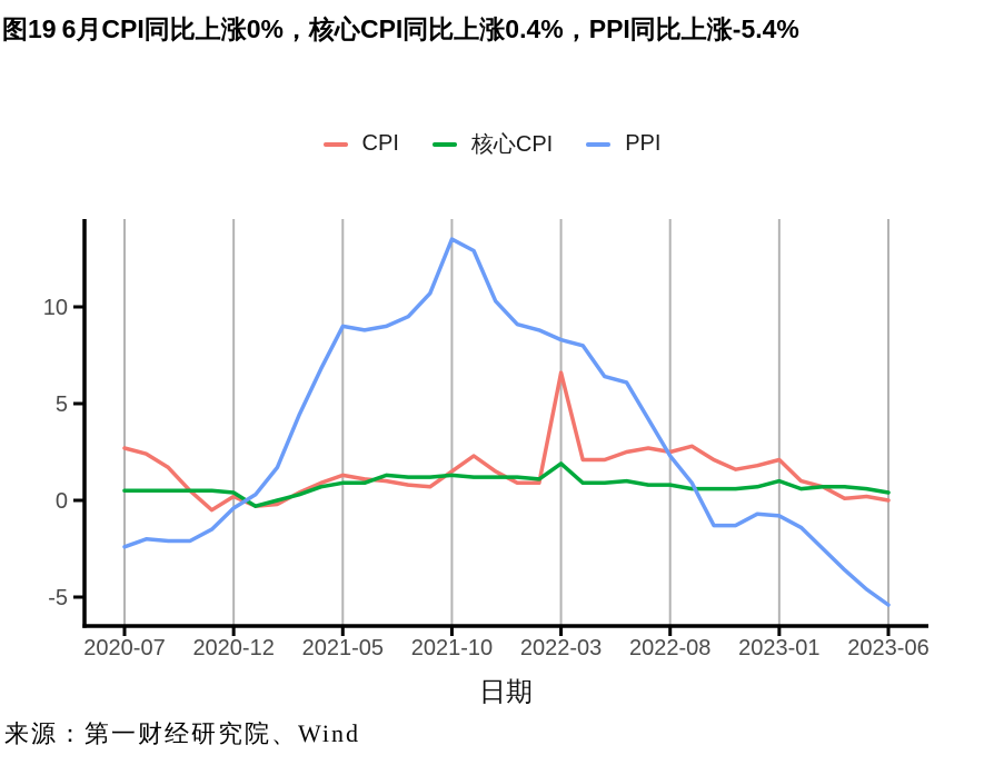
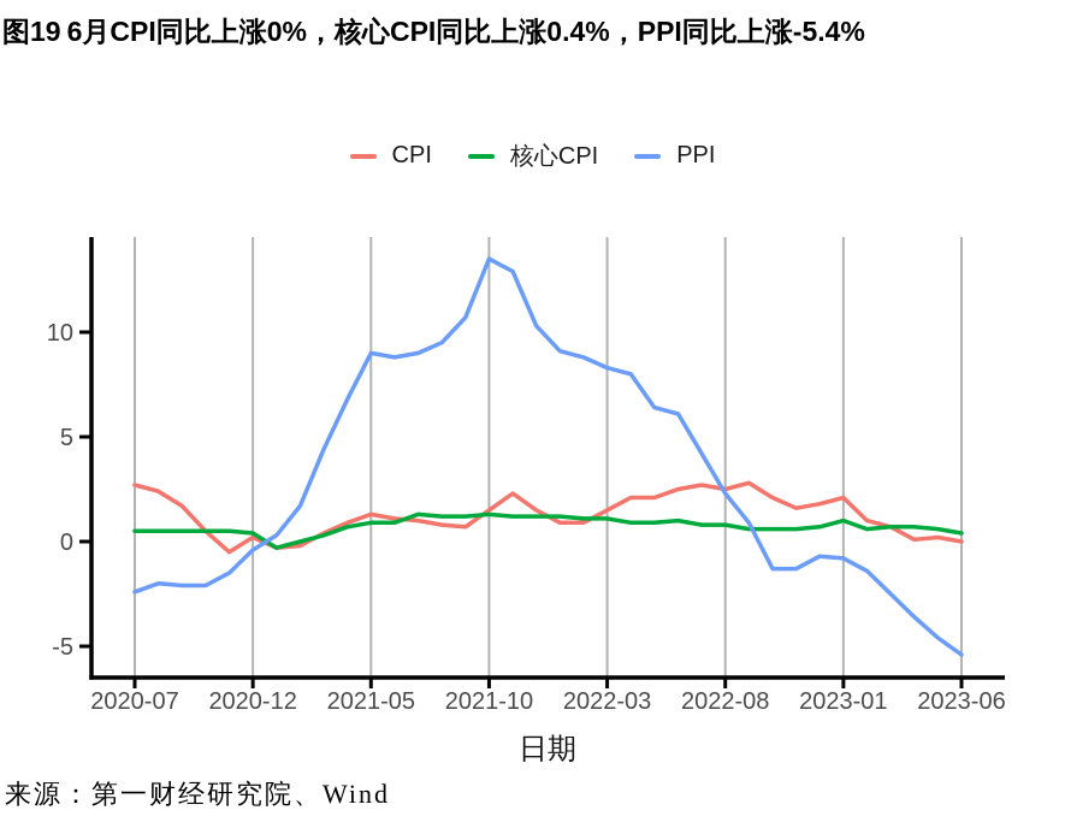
CPI/2022-03: 6.6 -> 1.5
核心CPI/2022-03: 1.9 -> 1.1
